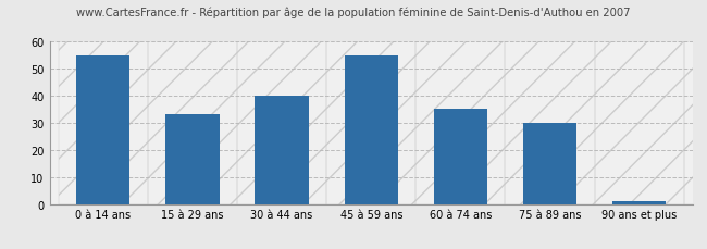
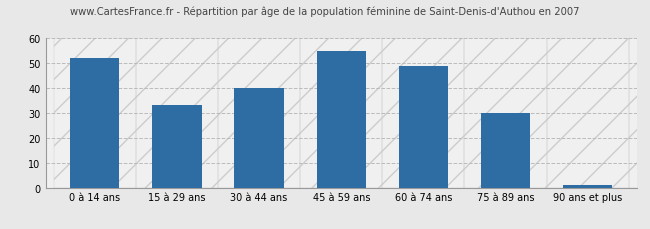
0 à 14 ans: 55 -> 52
60 à 74 ans: 35 -> 49
